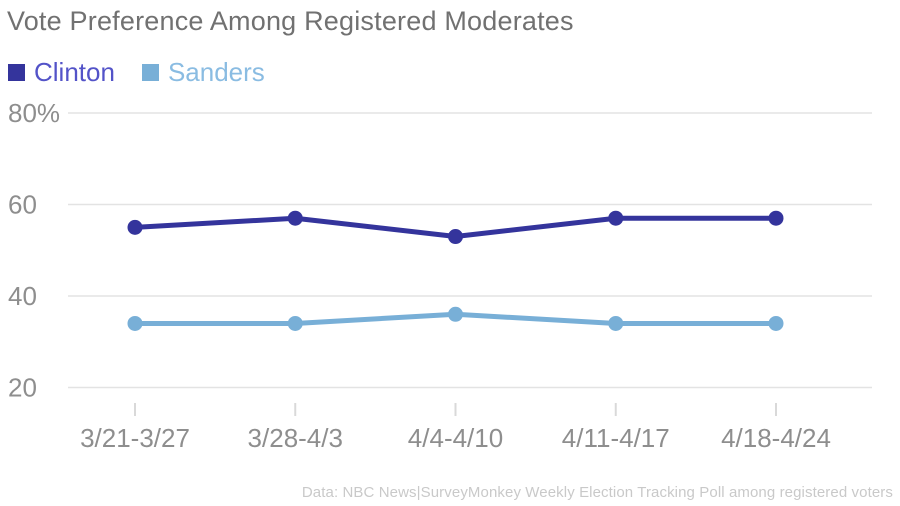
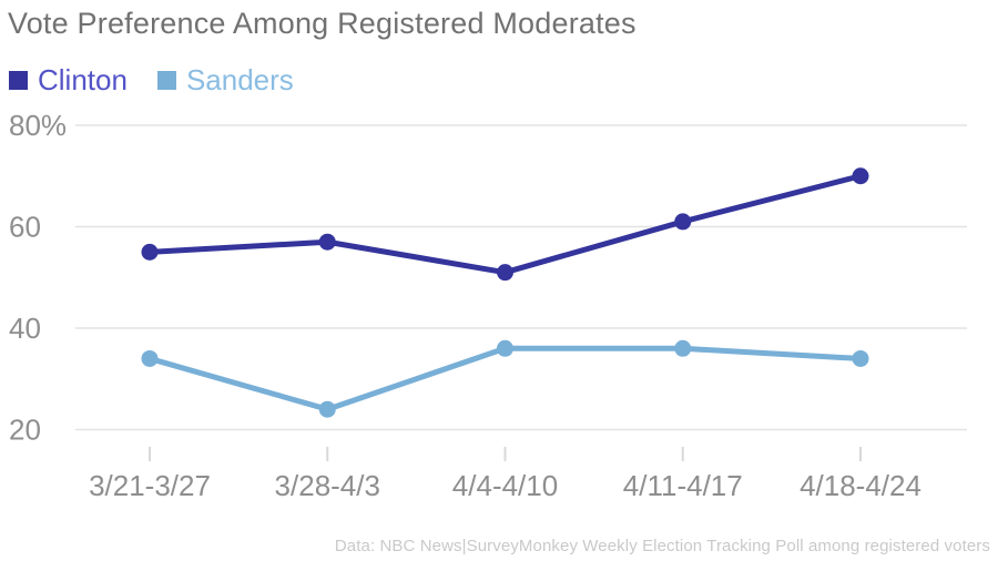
Sanders/3/28-4/3: 34% -> 24%
Clinton/4/4-4/10: 53% -> 51%
Clinton/4/11-4/17: 57% -> 61%
Sanders/4/11-4/17: 34% -> 36%
Clinton/4/18-4/24: 57% -> 70%
